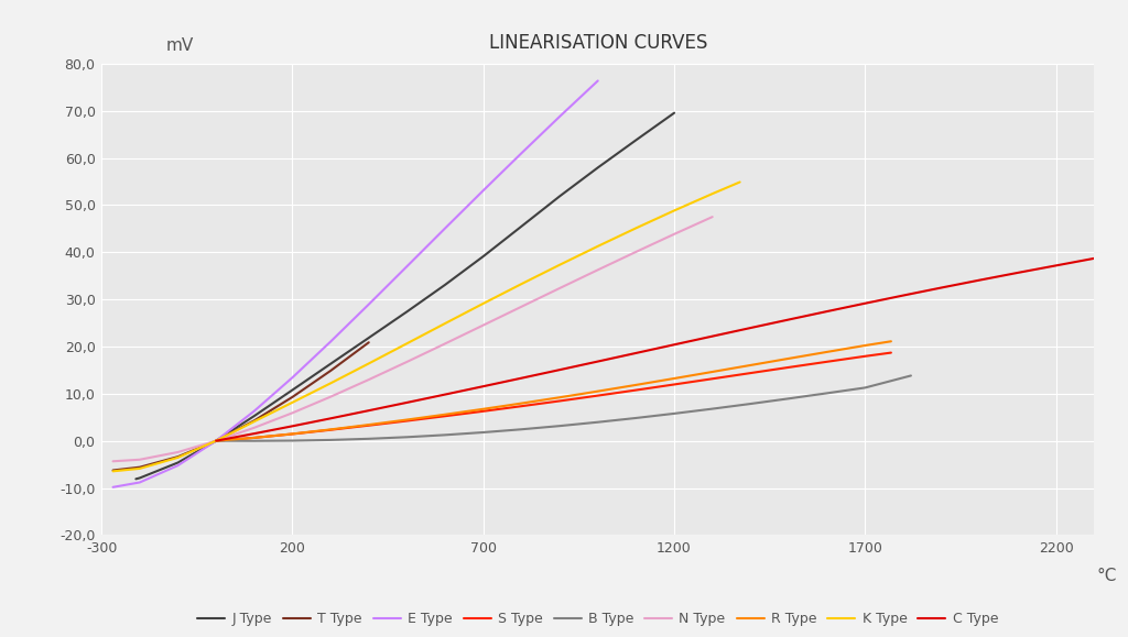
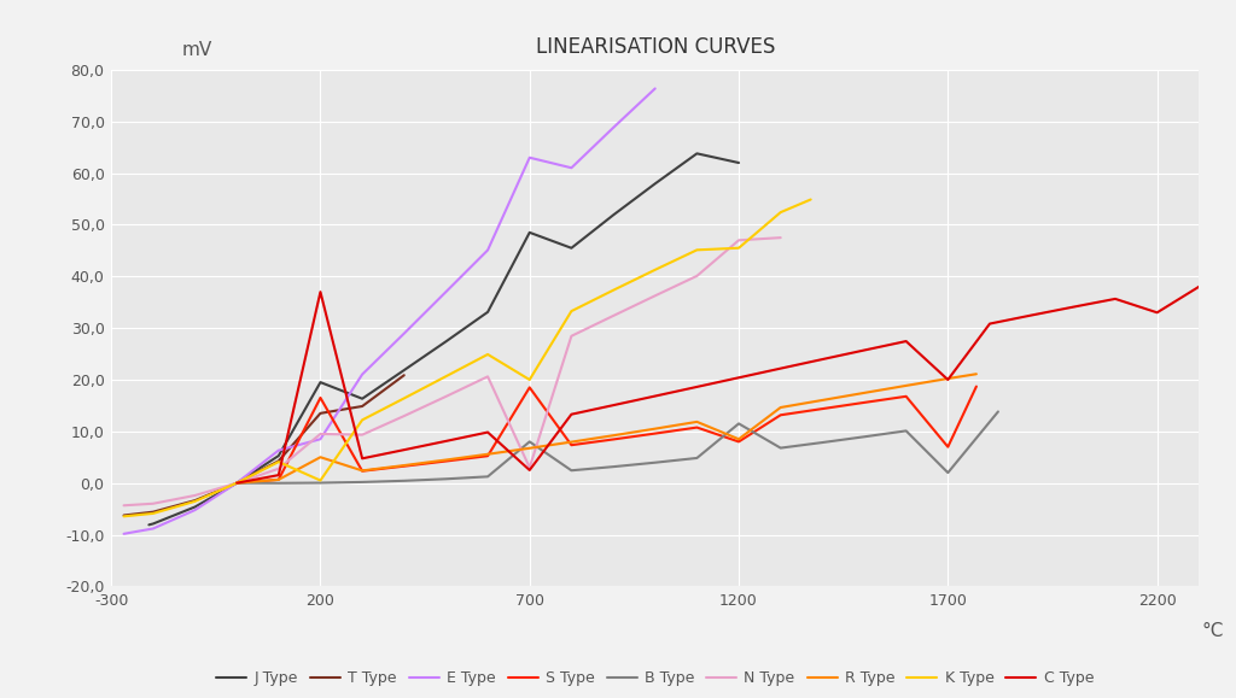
J Type/200: 10,8 -> 19,5
T Type/200: 9,3 -> 13,5
E Type/200: 13,4 -> 8,5
S Type/200: 1,4 -> 16,5
N Type/200: 5,9 -> 9,5
R Type/200: 1,5 -> 5,0
K Type/200: 8,1 -> 0,5
C Type/200: 3,1 -> 37,0
J Type/700: 39,1 -> 48,5
E Type/700: 53,1 -> 63,0
S Type/700: 6,3 -> 18,5
B Type/700: 1,8 -> 8,0
N Type/700: 24,5 -> 3,0
K Type/700: 29,1 -> 20,0
C Type/700: 11,6 -> 2,5
J Type/1200: 69,6 -> 62,0
S Type/1200: 12,0 -> 8,0
B Type/1200: 5,8 -> 11,5
N Type/1200: 43,8 -> 47,0
R Type/1200: 13,2 -> 8,5
K Type/1200: 48,8 -> 45,5
S Type/1700: 17,9 -> 7,0
B Type/1700: 11,3 -> 2,0
C Type/1700: 29,2 -> 20,0
C Type/2200: 37,2 -> 33,0
